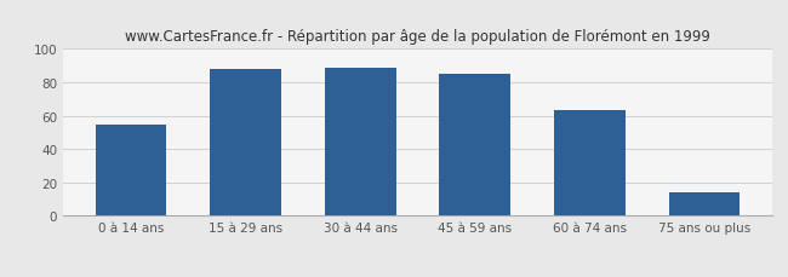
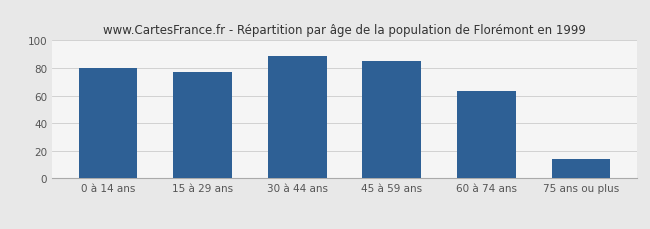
0 à 14 ans: 55 -> 80
15 à 29 ans: 88 -> 77
